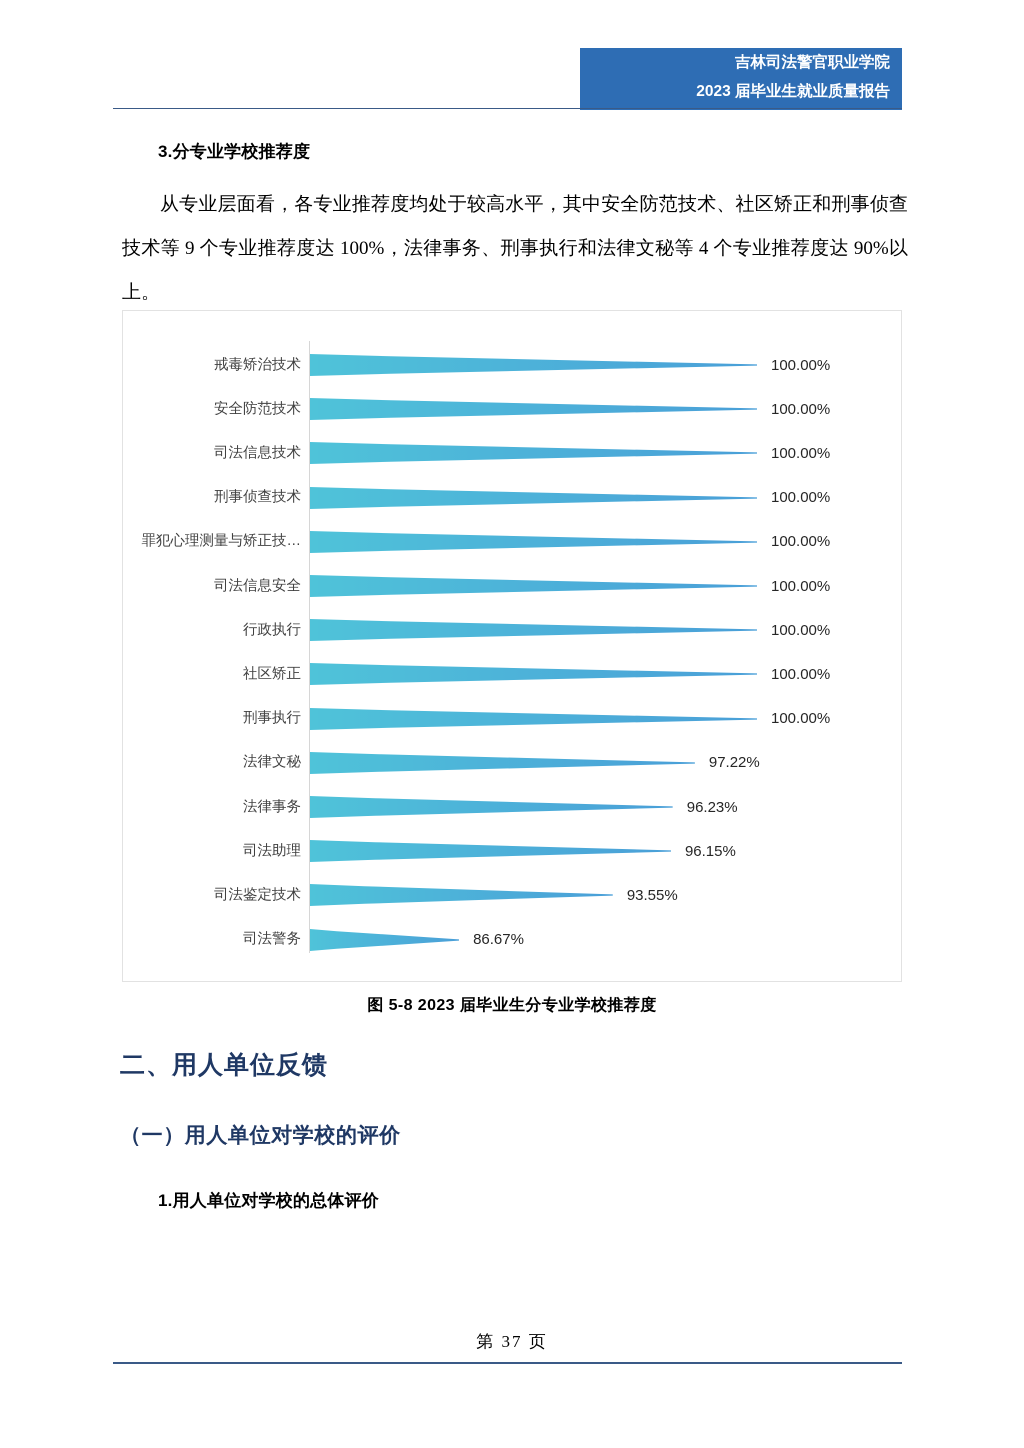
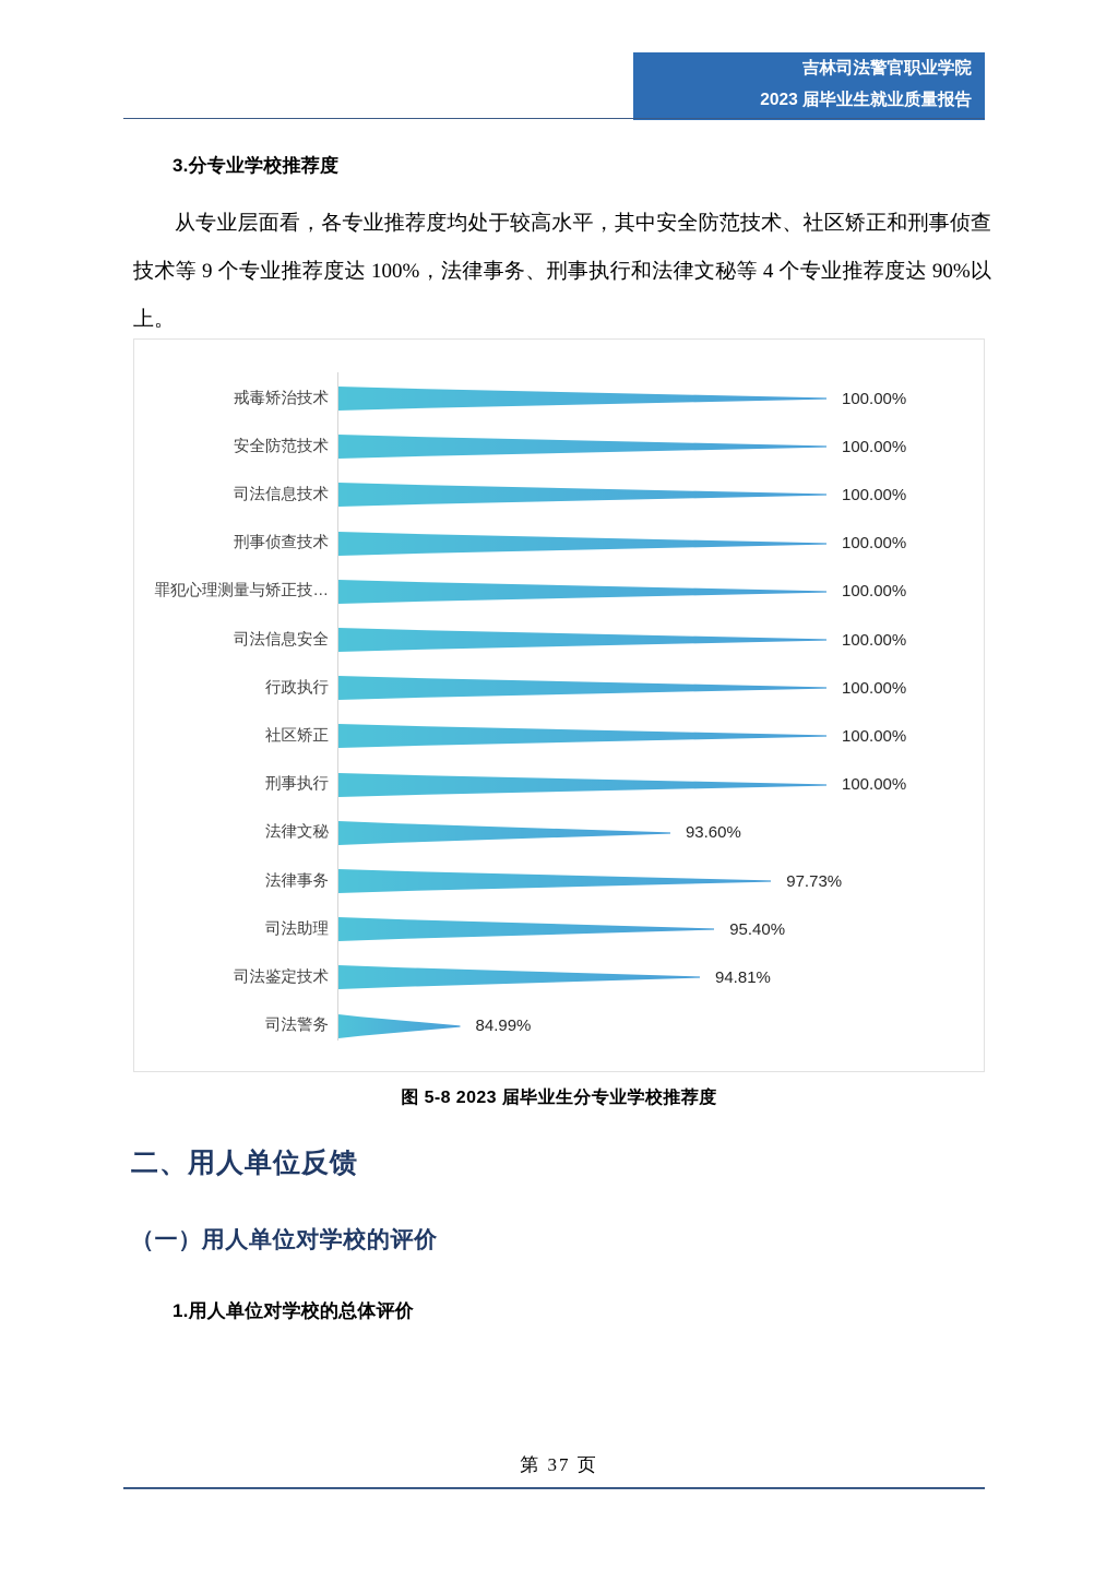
法律文秘: 97.22% -> 93.60%
法律事务: 96.23% -> 97.73%
司法助理: 96.15% -> 95.40%
司法鉴定技术: 93.55% -> 94.81%
司法警务: 86.67% -> 84.99%
